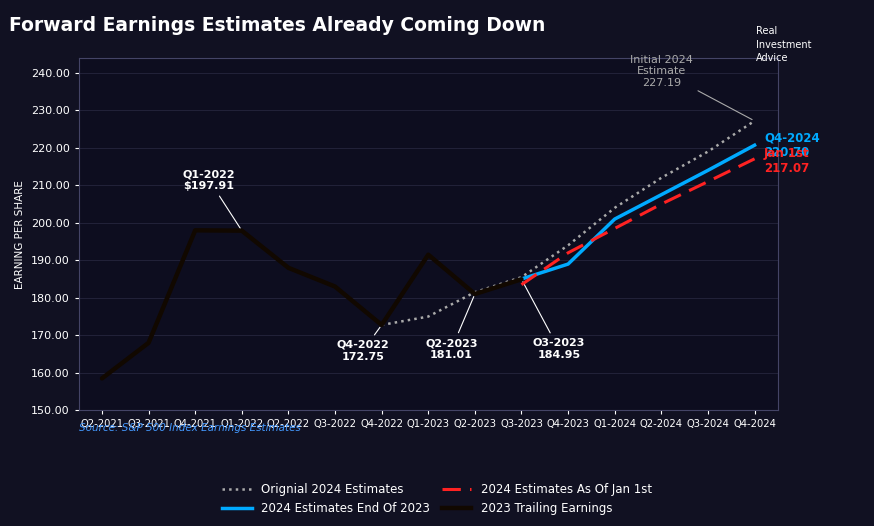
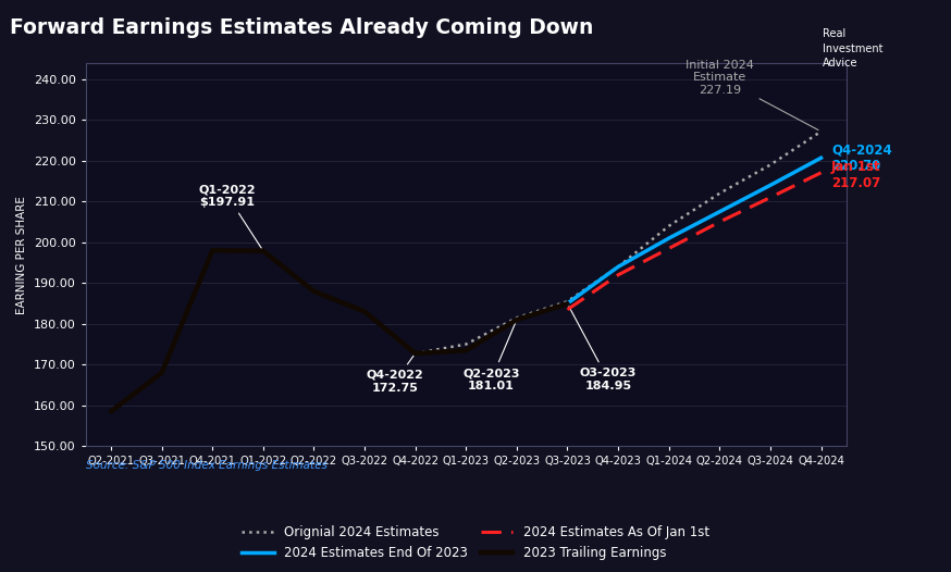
2023 Trailing Earnings/Q1-2023: 191.5 -> 173.5
2024 Estimates End Of 2023/Q4-2023: 189.0 -> 194.0
